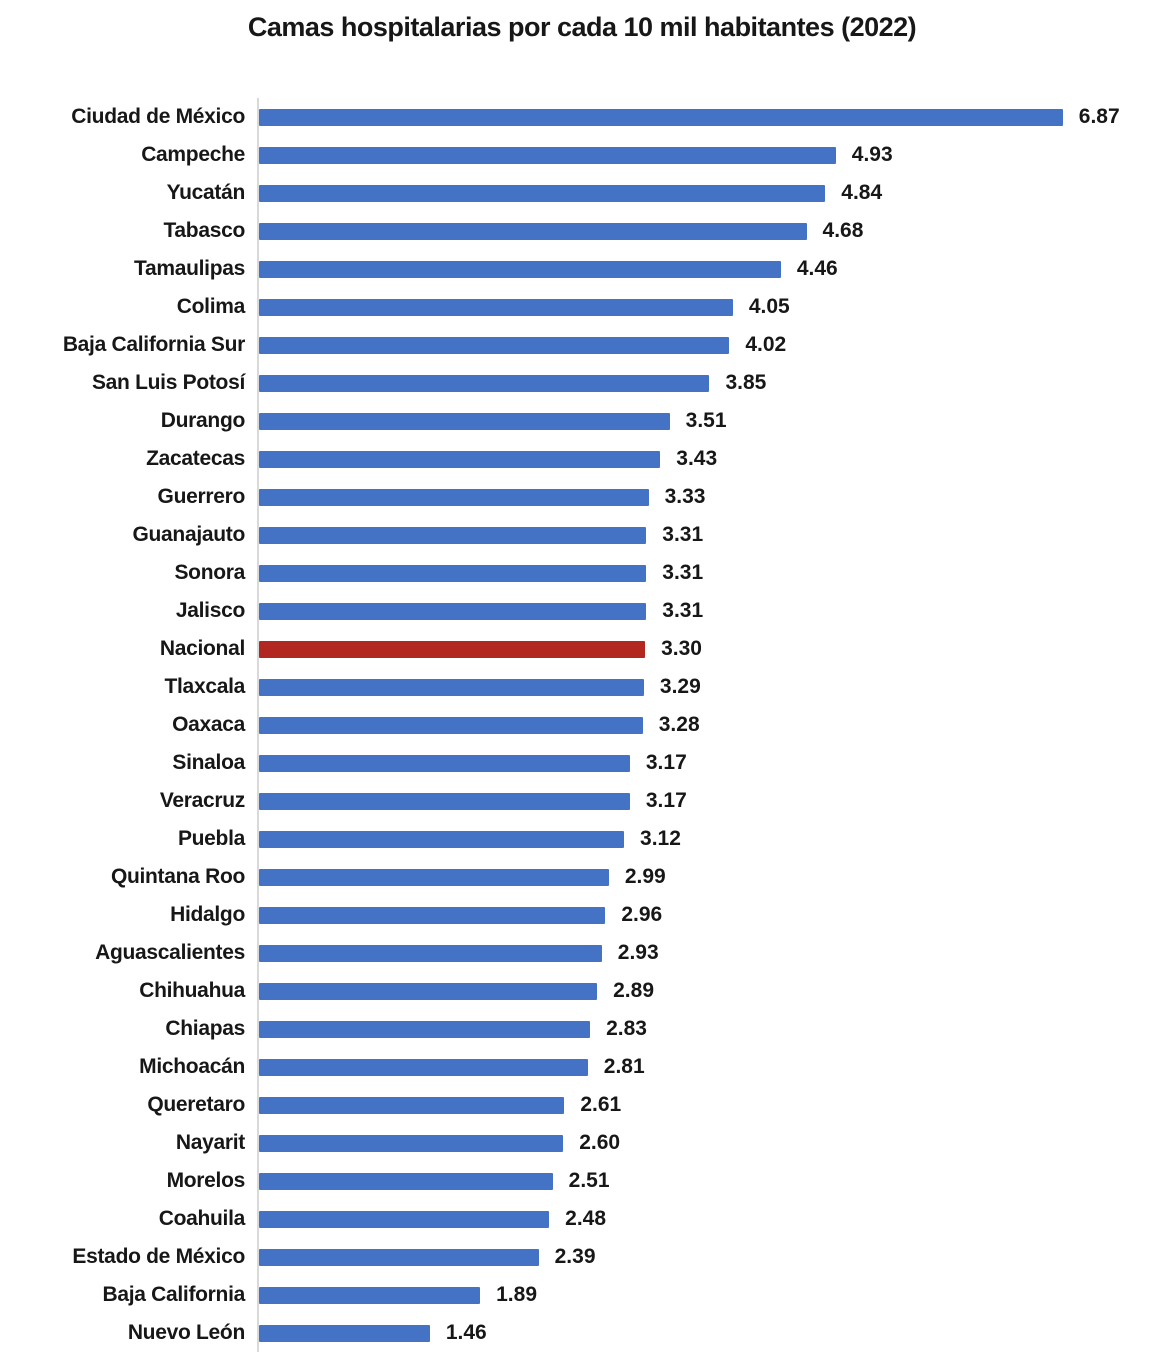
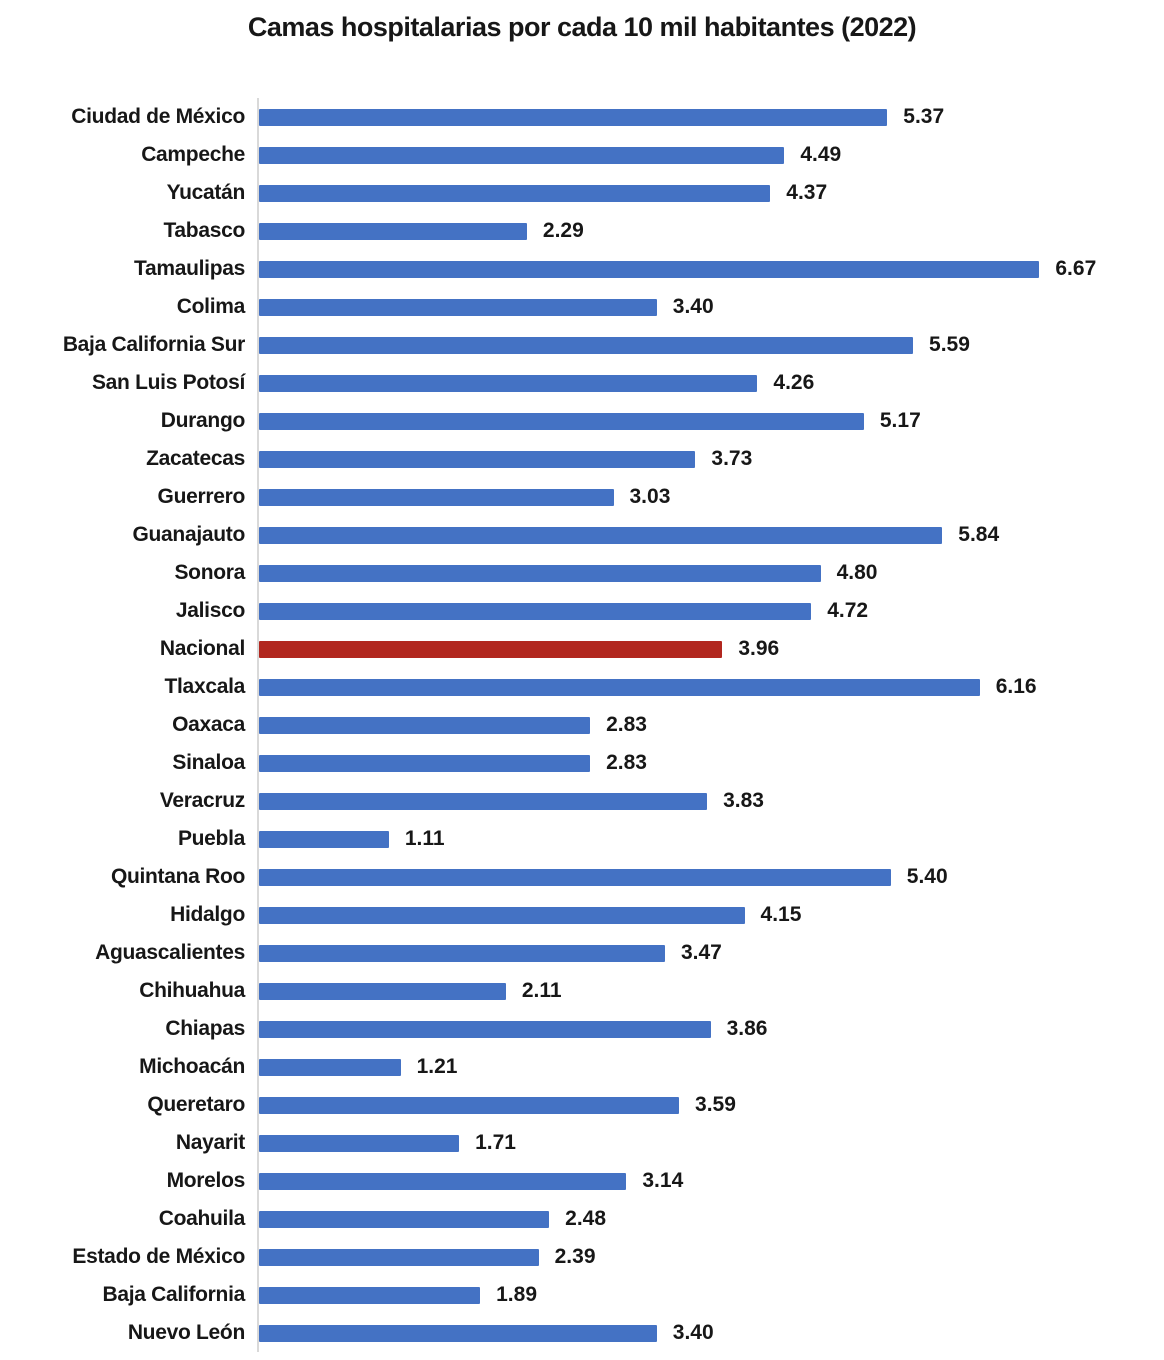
Ciudad de México: 6.87 -> 5.37
Campeche: 4.93 -> 4.49
Yucatán: 4.84 -> 4.37
Tabasco: 4.68 -> 2.29
Tamaulipas: 4.46 -> 6.67
Colima: 4.05 -> 3.40
Baja California Sur: 4.02 -> 5.59
San Luis Potosí: 3.85 -> 4.26
Durango: 3.51 -> 5.17
Zacatecas: 3.43 -> 3.73
Guerrero: 3.33 -> 3.03
Guanajauto: 3.31 -> 5.84
Sonora: 3.31 -> 4.80
Jalisco: 3.31 -> 4.72
Nacional: 3.30 -> 3.96
Tlaxcala: 3.29 -> 6.16
Oaxaca: 3.28 -> 2.83
Sinaloa: 3.17 -> 2.83
Veracruz: 3.17 -> 3.83
Puebla: 3.12 -> 1.11
Quintana Roo: 2.99 -> 5.40
Hidalgo: 2.96 -> 4.15
Aguascalientes: 2.93 -> 3.47
Chihuahua: 2.89 -> 2.11
Chiapas: 2.83 -> 3.86
Michoacán: 2.81 -> 1.21
Queretaro: 2.61 -> 3.59
Nayarit: 2.60 -> 1.71
Morelos: 2.51 -> 3.14
Nuevo León: 1.46 -> 3.40
